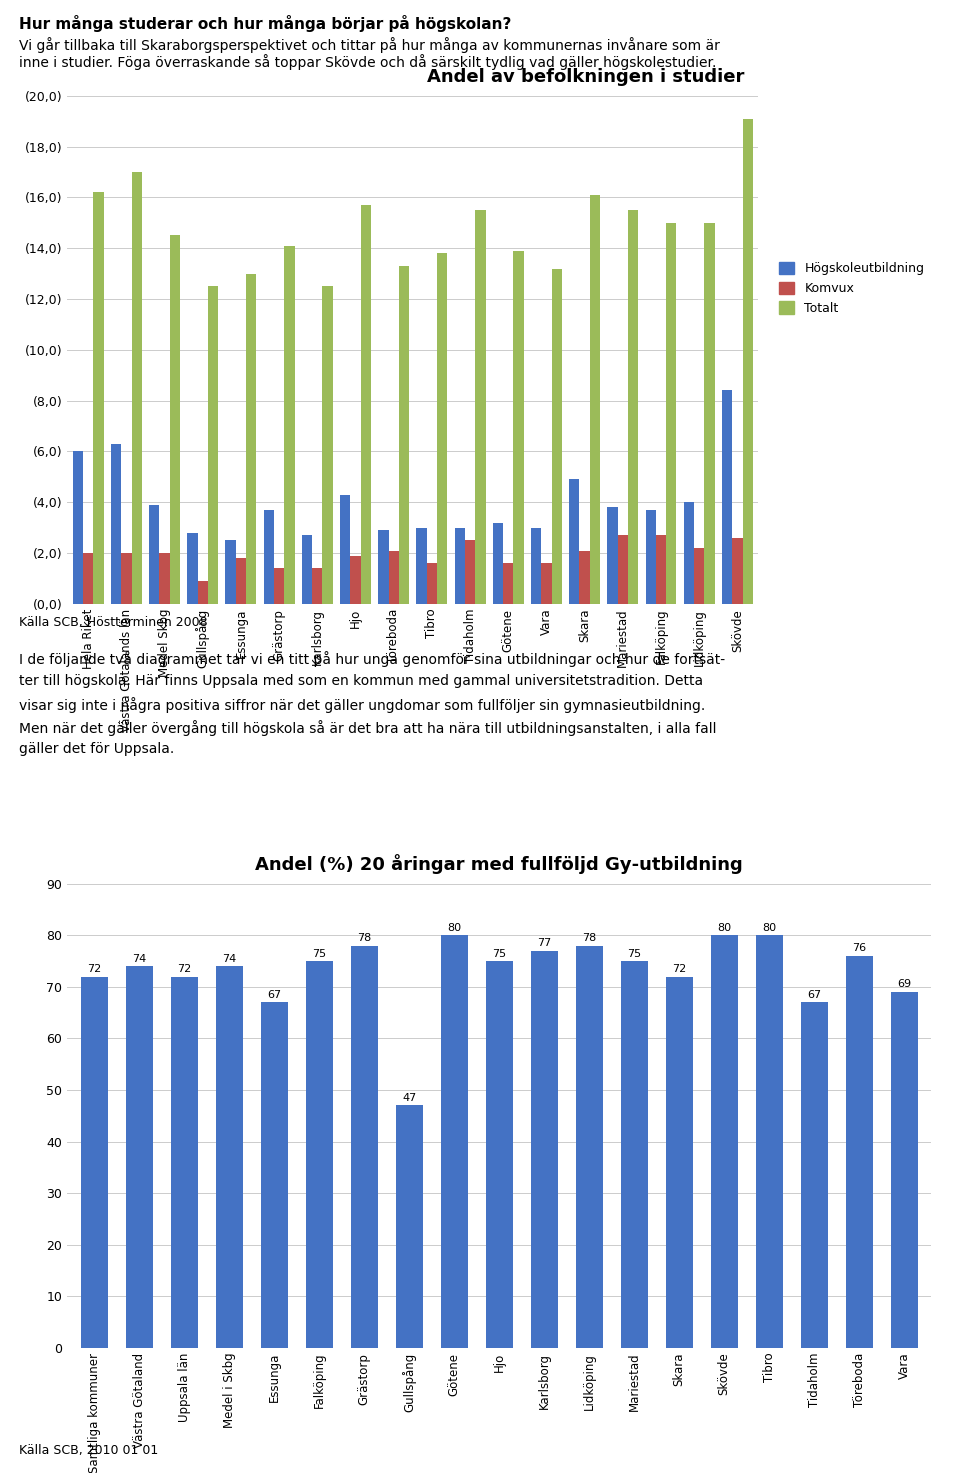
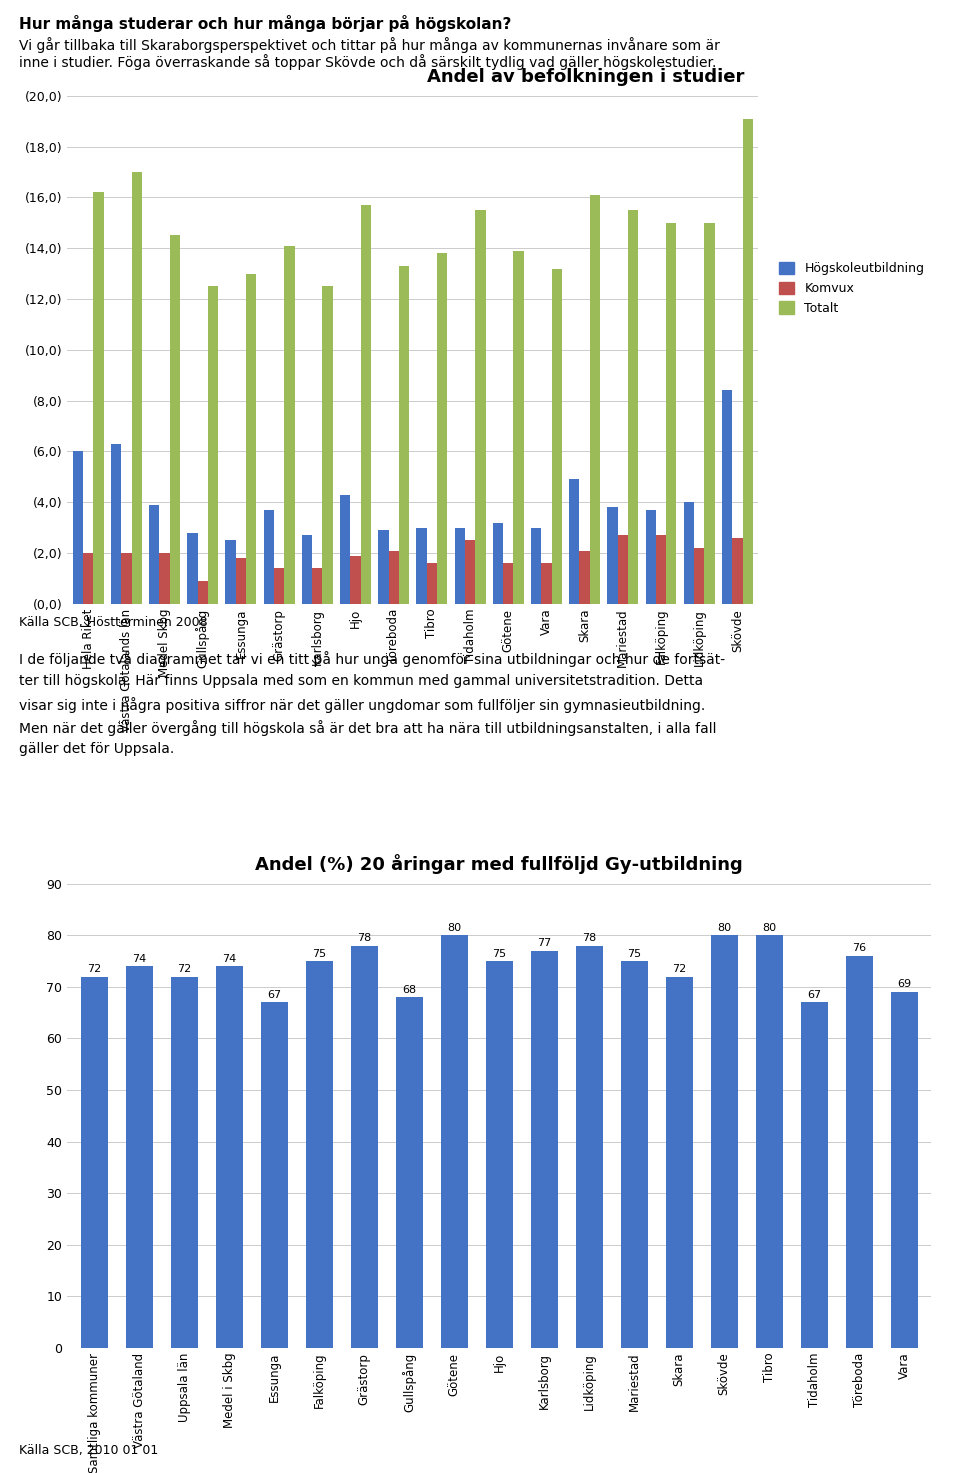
Andel (%) 20 åringar med fullföljd Gy-utbildning/Gullspång: 47 -> 68
